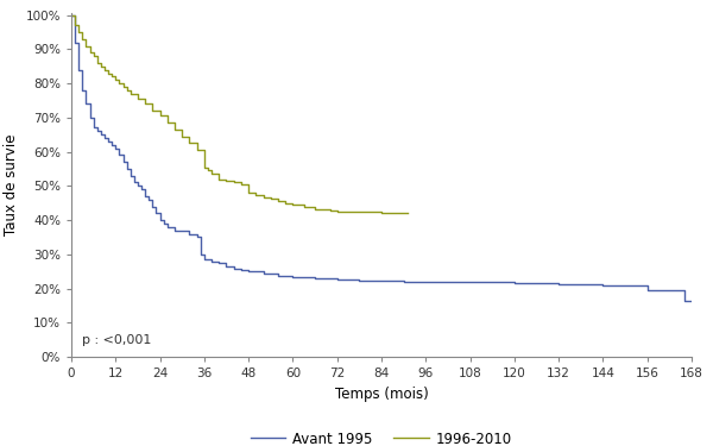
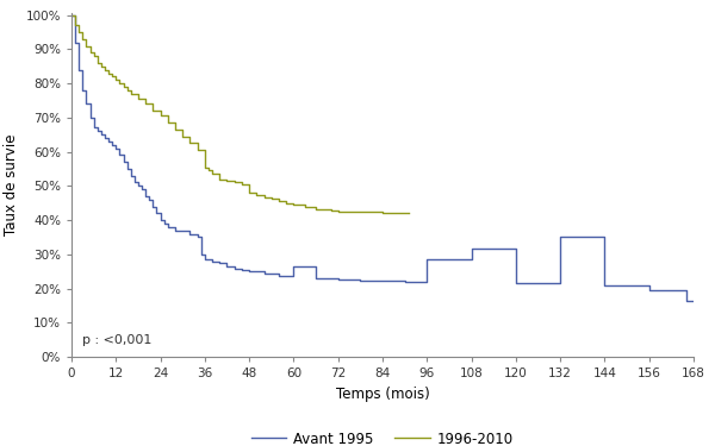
Avant 1995/60: 23.2% -> 26.5%
Avant 1995/96: 22.0% -> 28.5%
Avant 1995/108: 21.8% -> 31.5%
Avant 1995/132: 21.3% -> 35.0%
